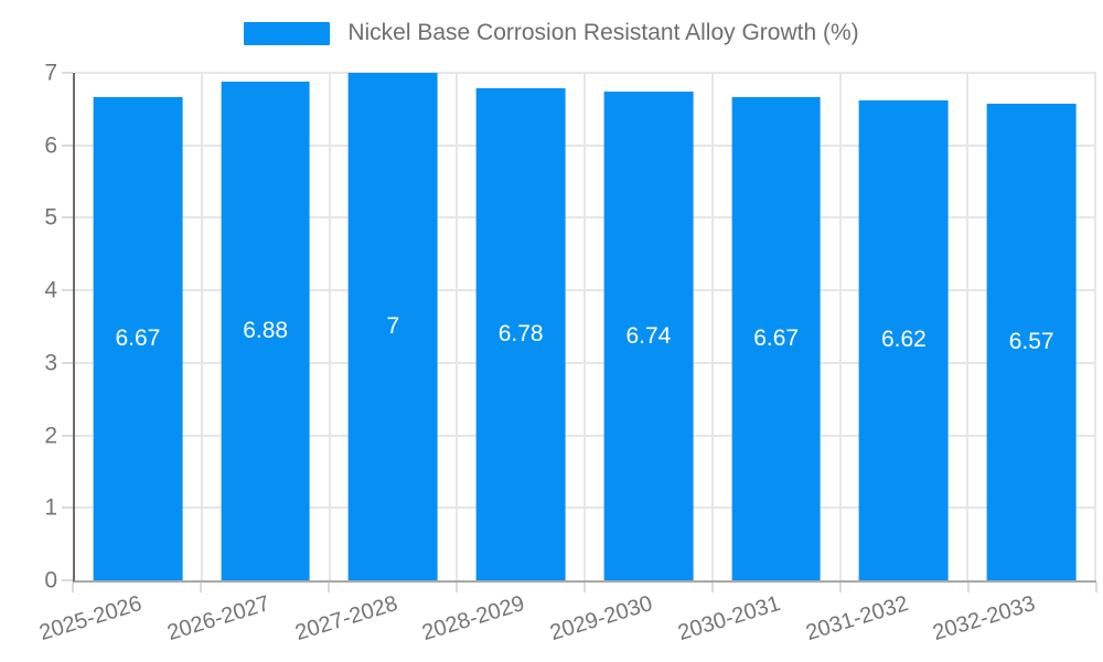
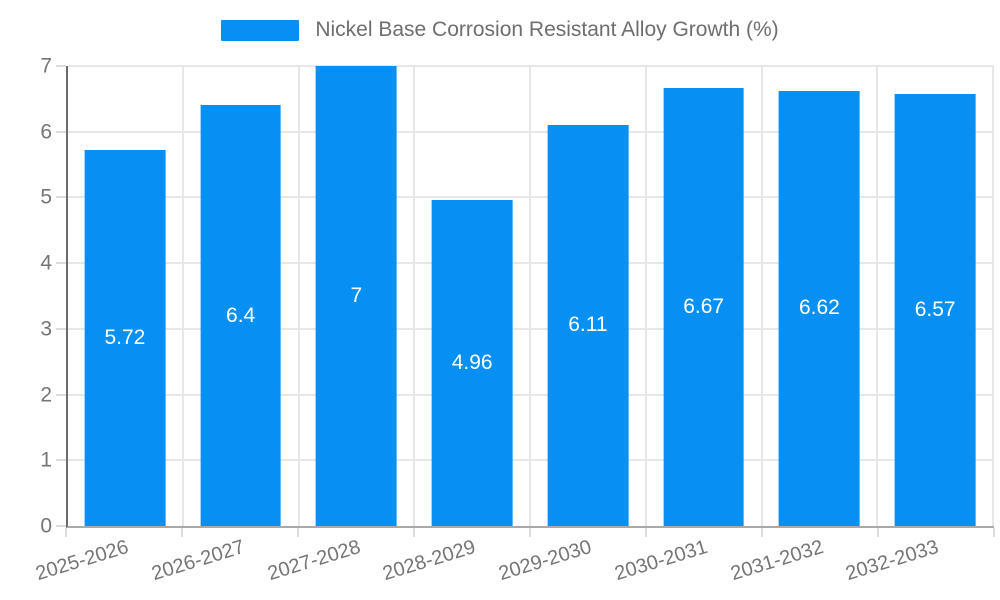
2025-2026: 6.67 -> 5.72
2026-2027: 6.88 -> 6.4
2028-2029: 6.78 -> 4.96
2029-2030: 6.74 -> 6.11
